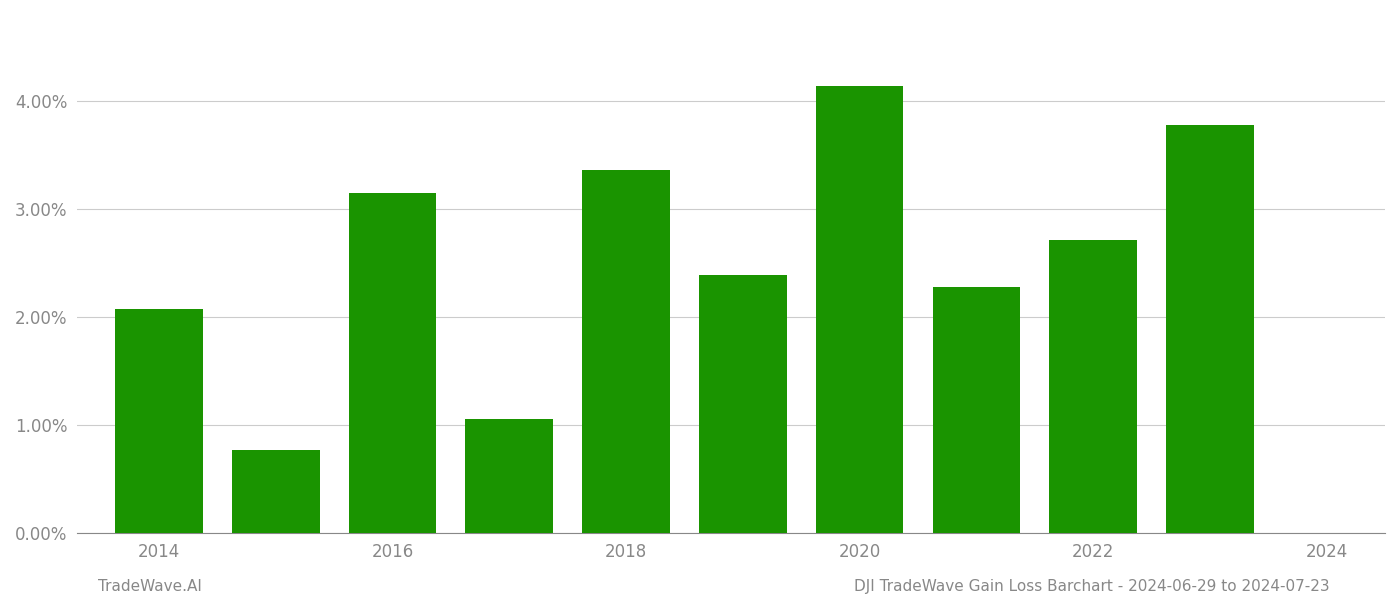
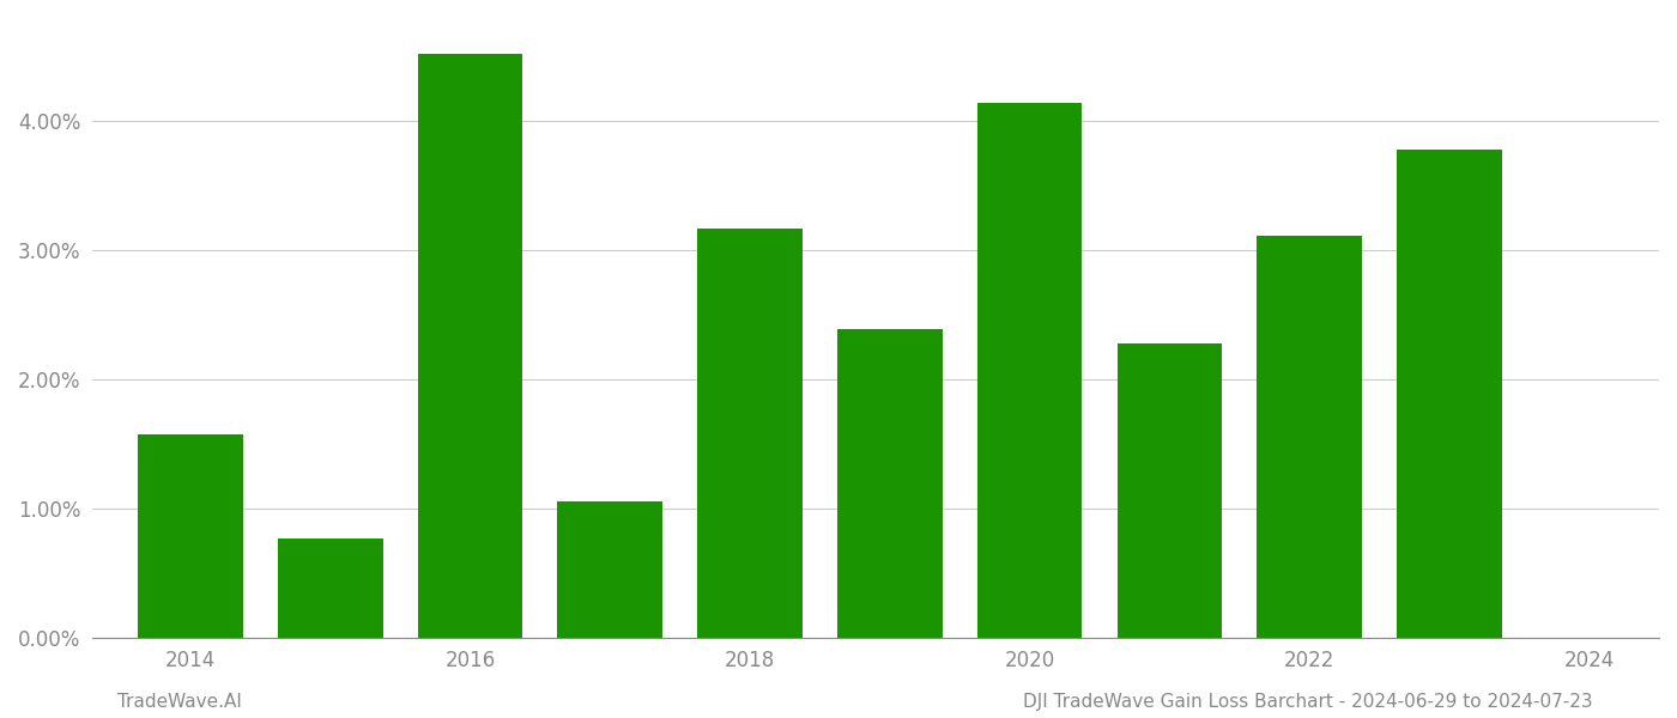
2014: 2.08% -> 1.58%
2016: 3.15% -> 4.52%
2018: 3.36% -> 3.17%
2022: 2.72% -> 3.11%
